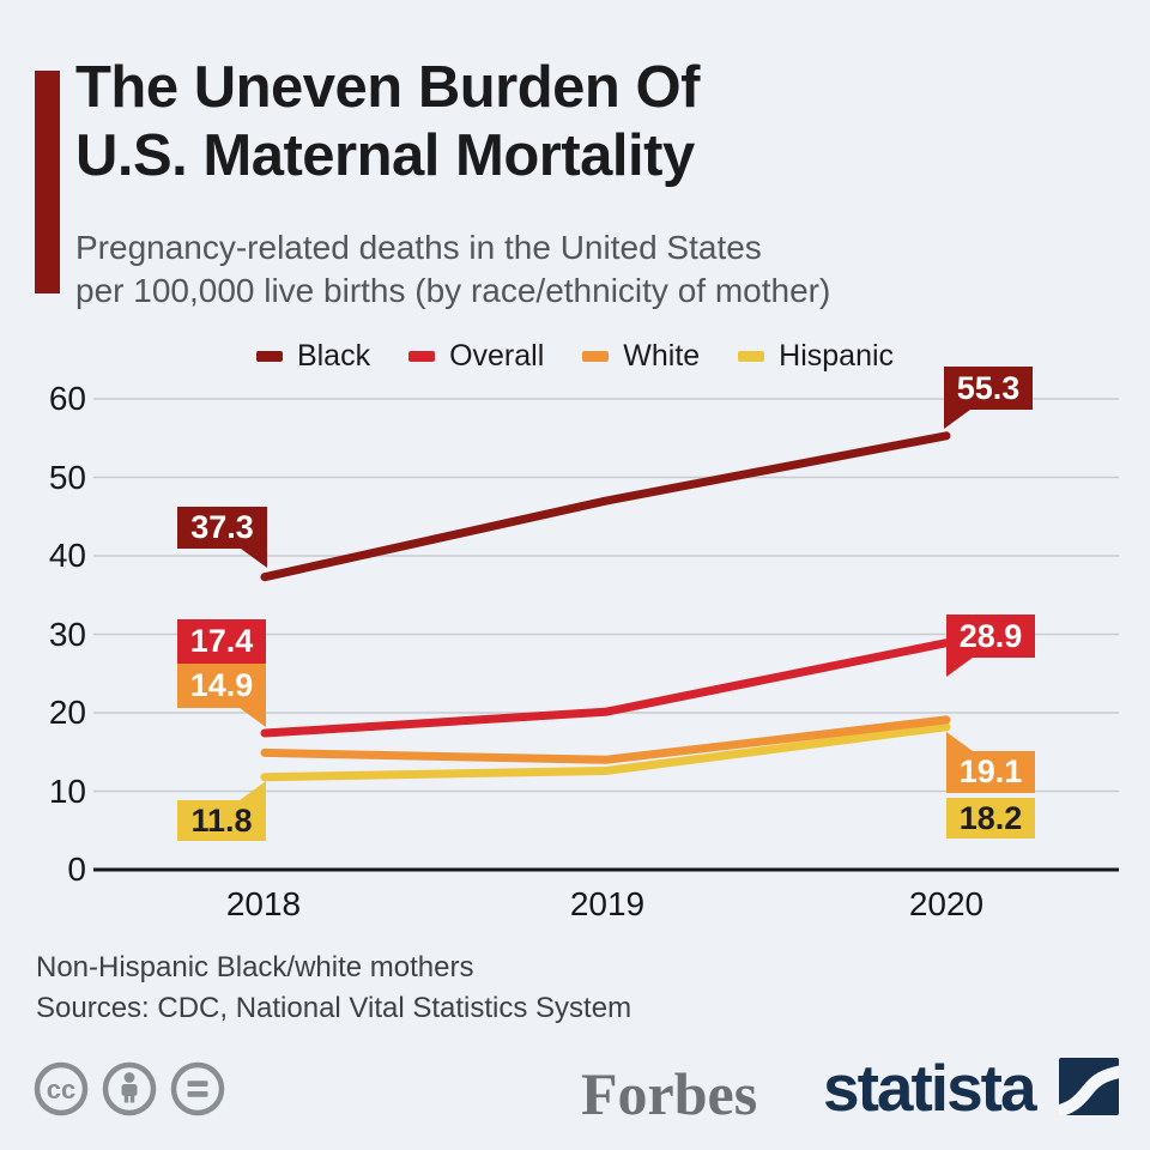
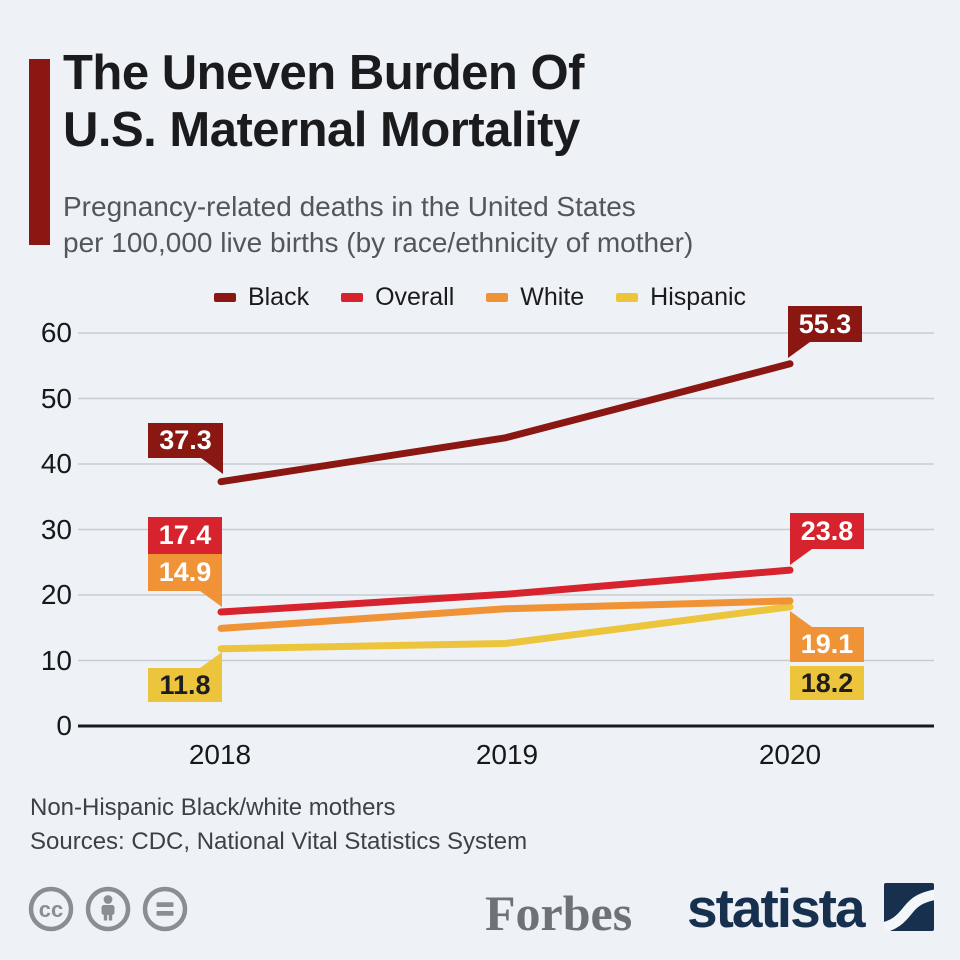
Black/2019: 47 -> 44
White/2019: 14 -> 18
Overall/2020: 28.9 -> 23.8
